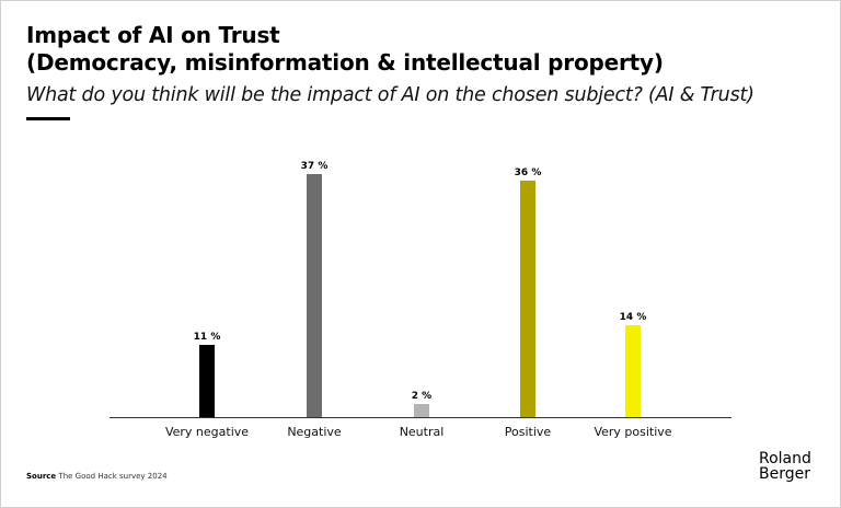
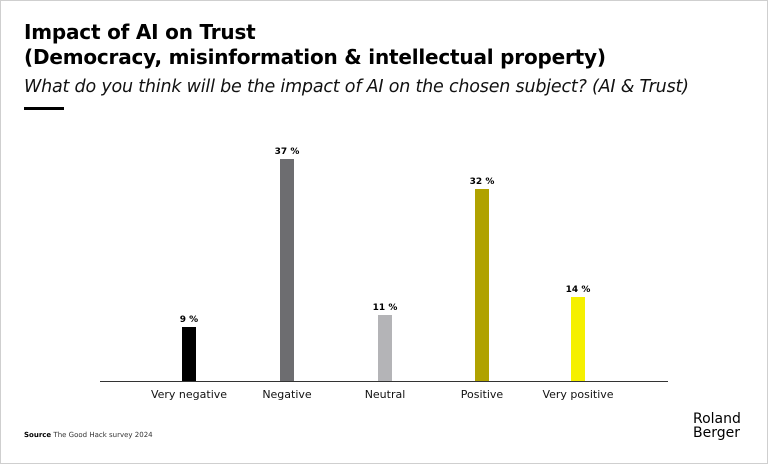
Very negative: 11 -> 9
Neutral: 2 -> 11
Positive: 36 -> 32
